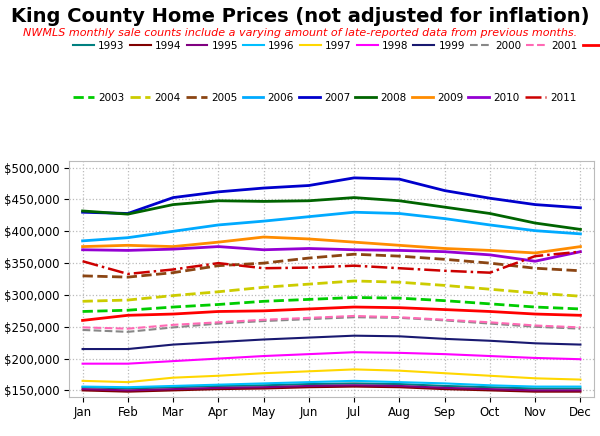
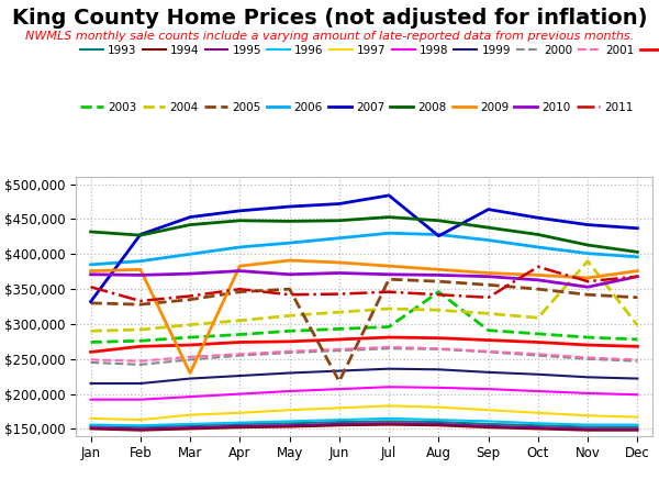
2007/Jan: $430,000 -> $332,000
2009/Mar: $376,000 -> $230,000
2005/Jun: $358,000 -> $218,000
2003/Aug: $295,000 -> $346,000
2007/Aug: $482,000 -> $426,000
2011/Oct: $335,000 -> $382,000
2004/Nov: $303,000 -> $390,000
